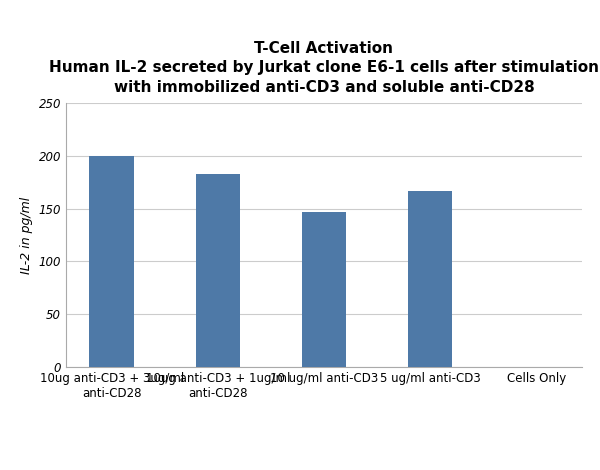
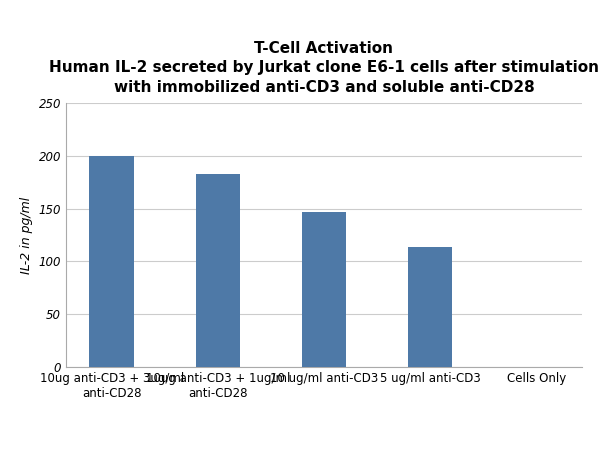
5 ug/ml anti-CD3: 167 -> 114
